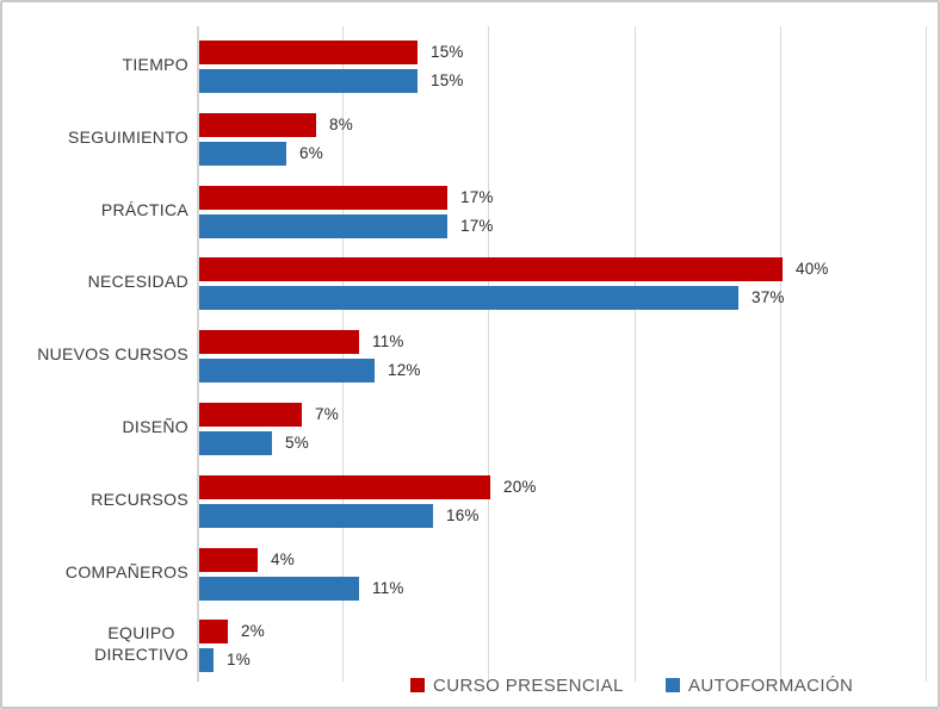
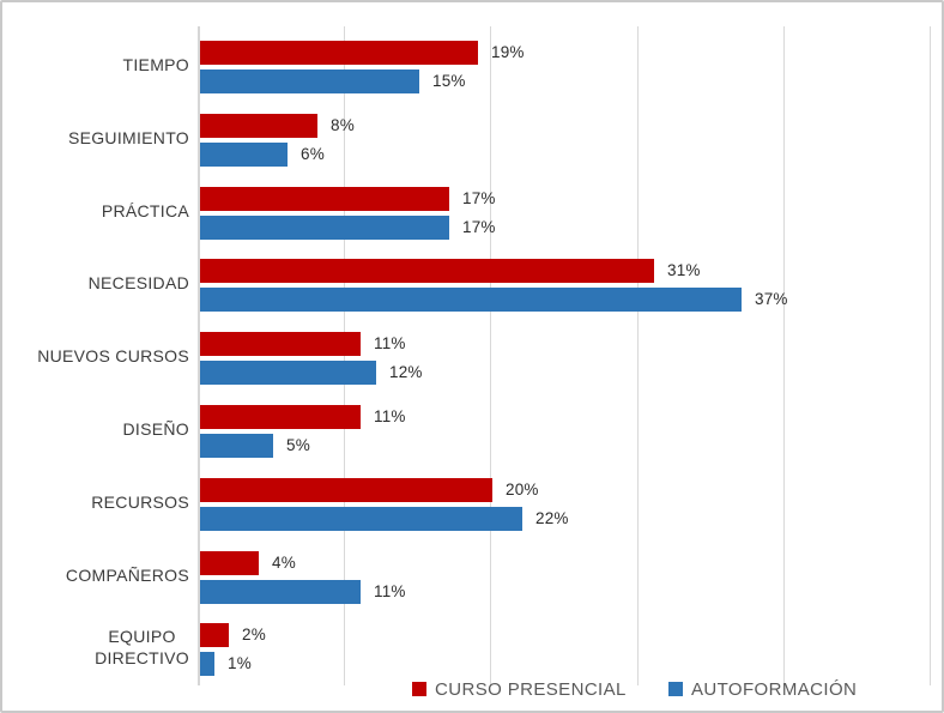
CURSO PRESENCIAL/TIEMPO: 15% -> 19%
CURSO PRESENCIAL/NECESIDAD: 40% -> 31%
CURSO PRESENCIAL/DISEÑO: 7% -> 11%
AUTOFORMACIÓN/RECURSOS: 16% -> 22%
